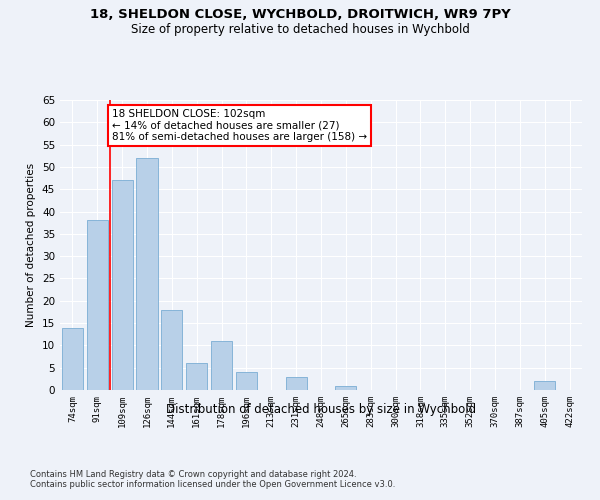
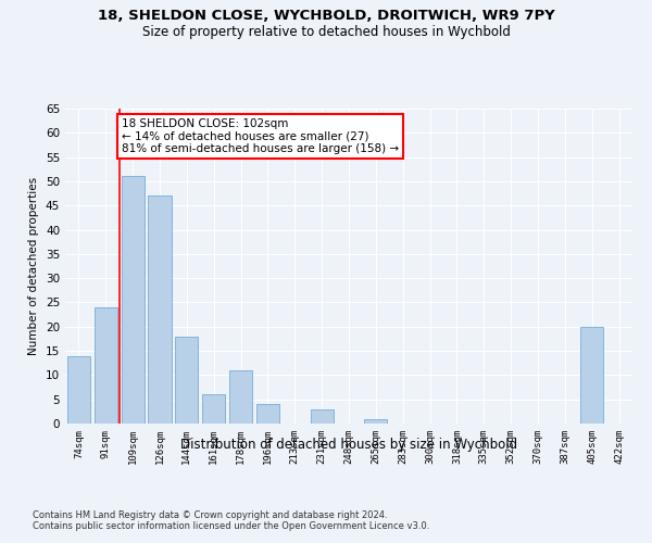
91sqm: 38 -> 24
109sqm: 47 -> 51
126sqm: 52 -> 47
405sqm: 2 -> 20
